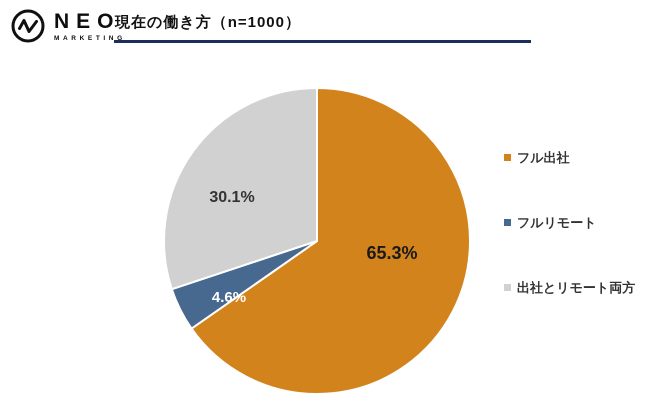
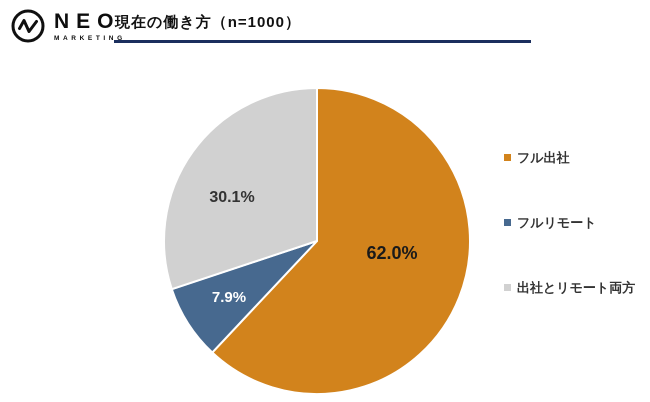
フル出社: 65.3% -> 62.0%
フルリモート: 4.6% -> 7.9%
